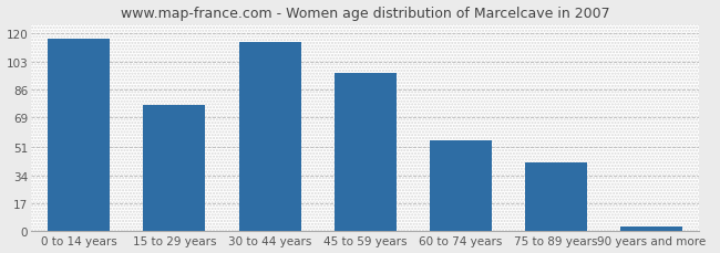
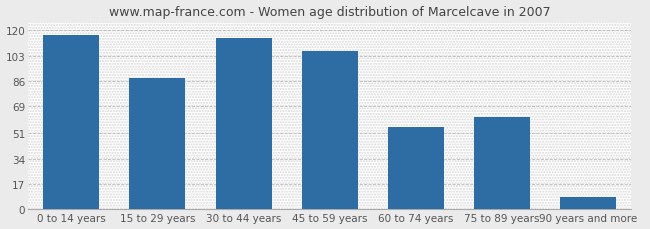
15 to 29 years: 77 -> 88
45 to 59 years: 96 -> 106
75 to 89 years: 42 -> 62
90 years and more: 3 -> 8
